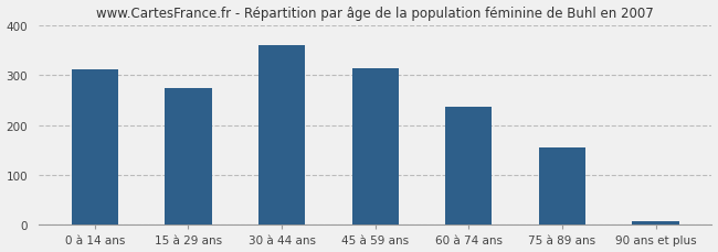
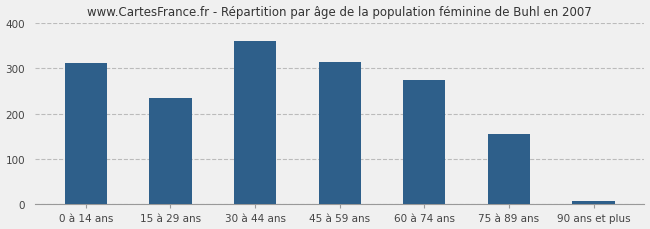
15 à 29 ans: 275 -> 235
60 à 74 ans: 236 -> 275
